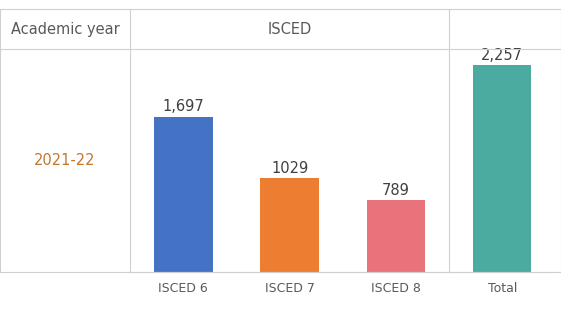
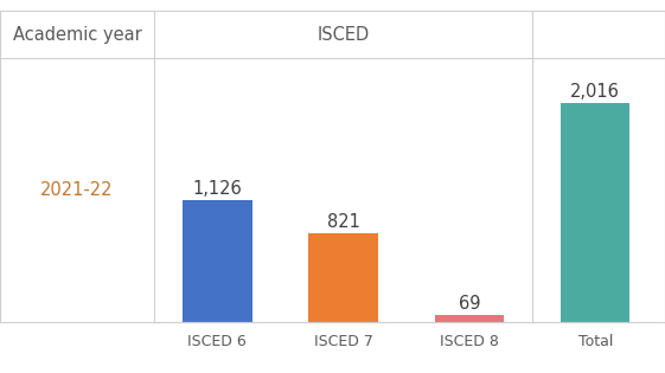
ISCED 6: 1,697 -> 1,126
ISCED 7: 1029 -> 821
ISCED 8: 789 -> 69
Total: 2,257 -> 2,016
